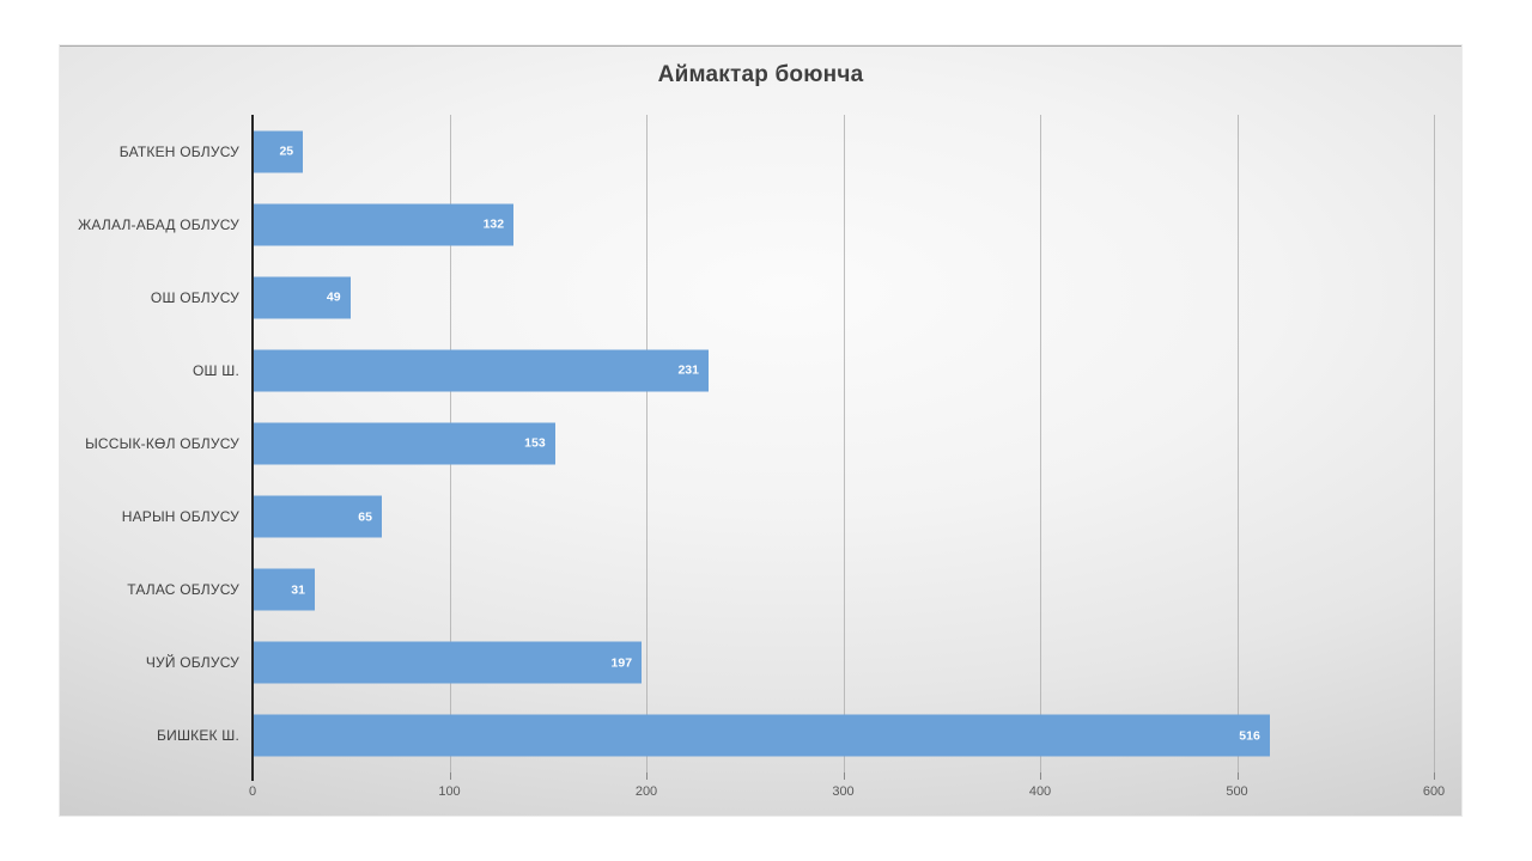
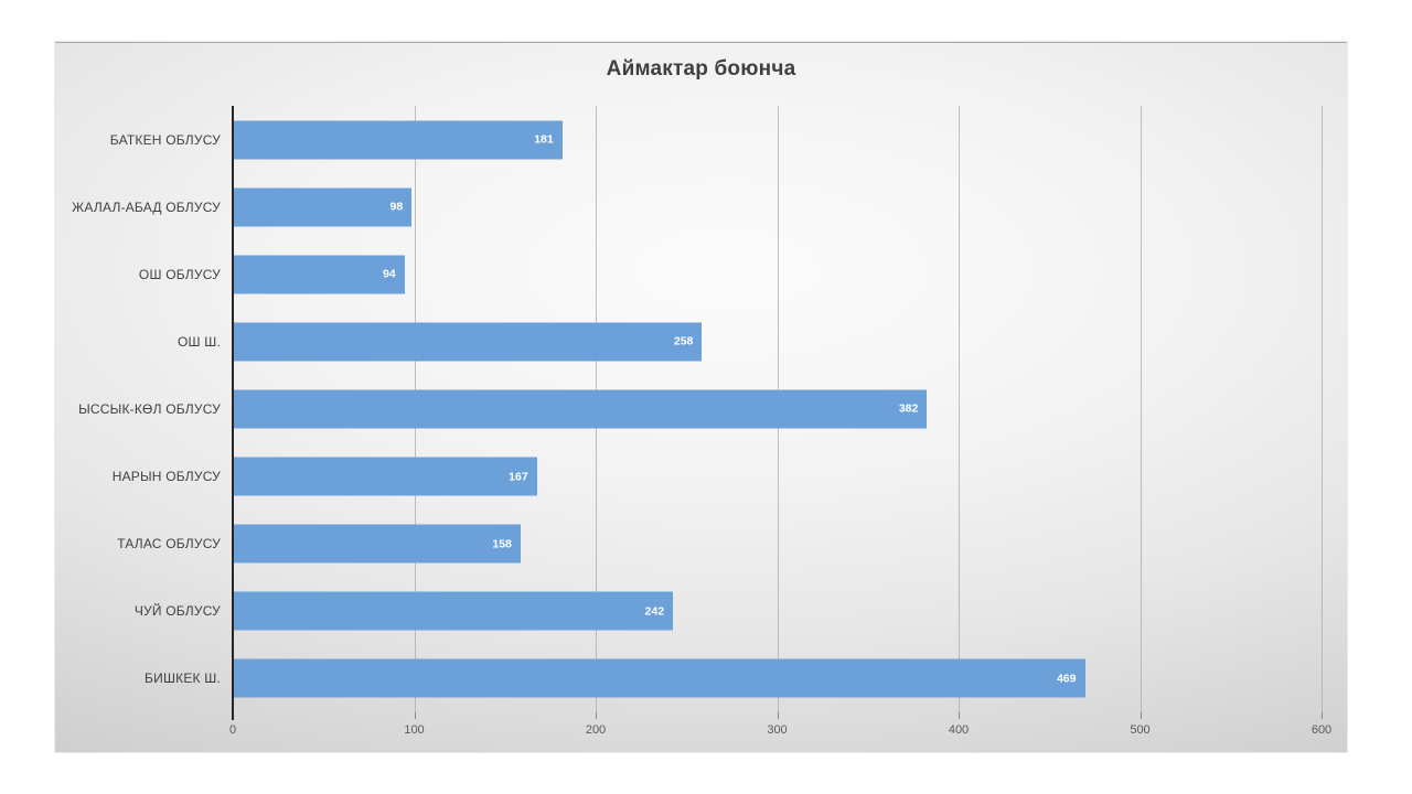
БАТКЕН ОБЛУСУ: 25 -> 181
ЖАЛАЛ-АБАД ОБЛУСУ: 132 -> 98
ОШ ОБЛУСУ: 49 -> 94
ОШ Ш.: 231 -> 258
ЫССЫК-КӨЛ ОБЛУСУ: 153 -> 382
НАРЫН ОБЛУСУ: 65 -> 167
ТАЛАС ОБЛУСУ: 31 -> 158
ЧУЙ ОБЛУСУ: 197 -> 242
БИШКЕК Ш.: 516 -> 469
